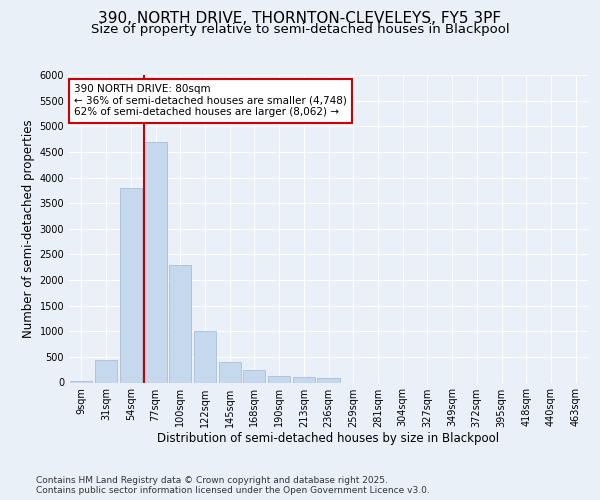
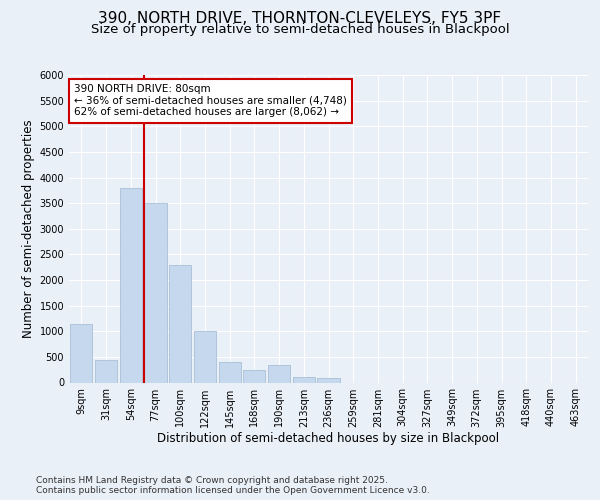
9sqm: 30 -> 1140
77sqm: 4700 -> 3500
190sqm: 130 -> 340
